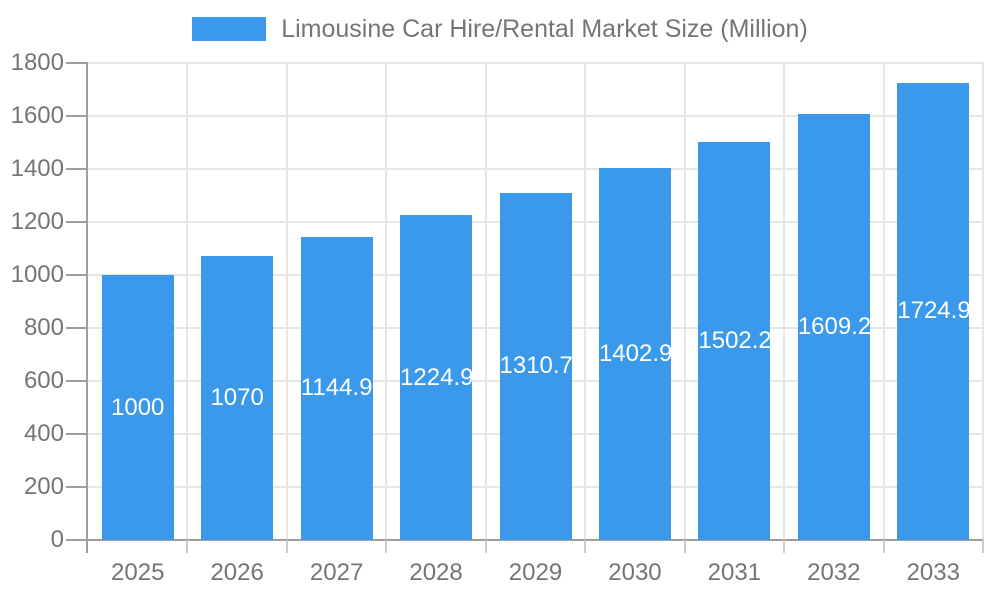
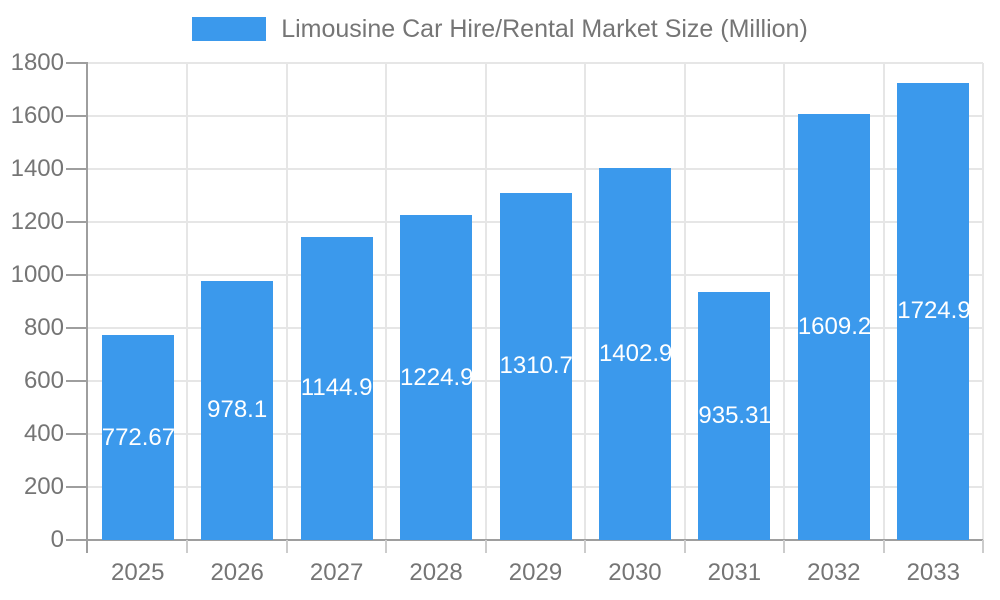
2025: 1000 -> 772.67
2026: 1070 -> 978.1
2031: 1502.23 -> 935.31
